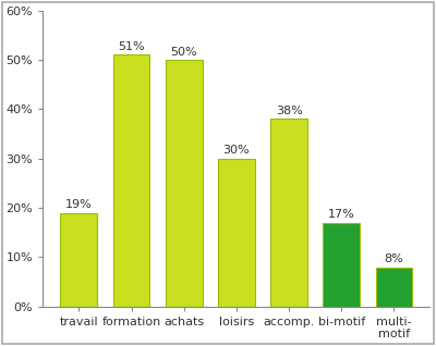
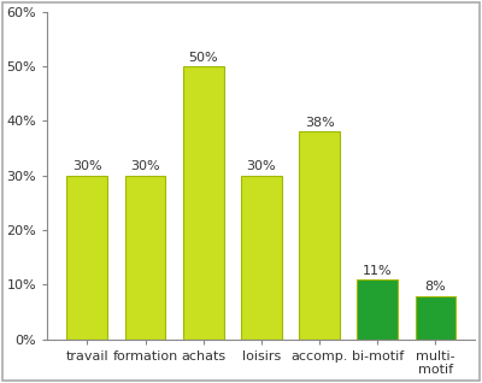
travail: 19% -> 30%
formation: 51% -> 30%
bi-motif: 17% -> 11%
